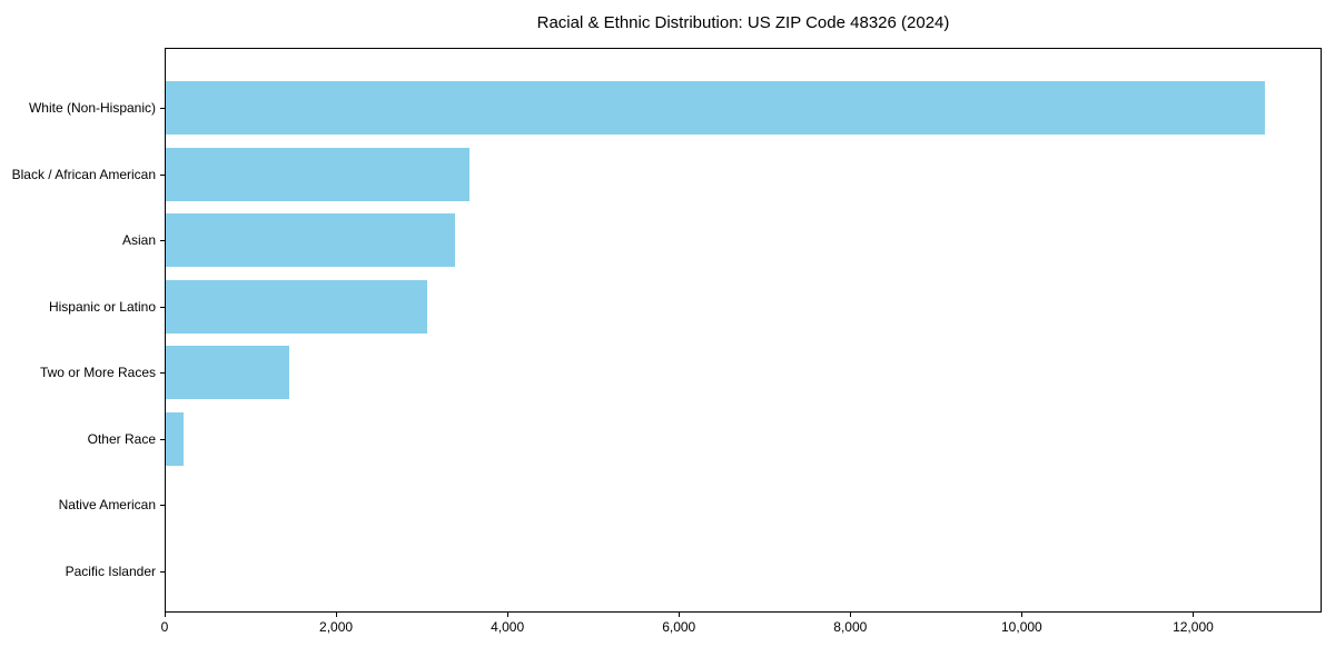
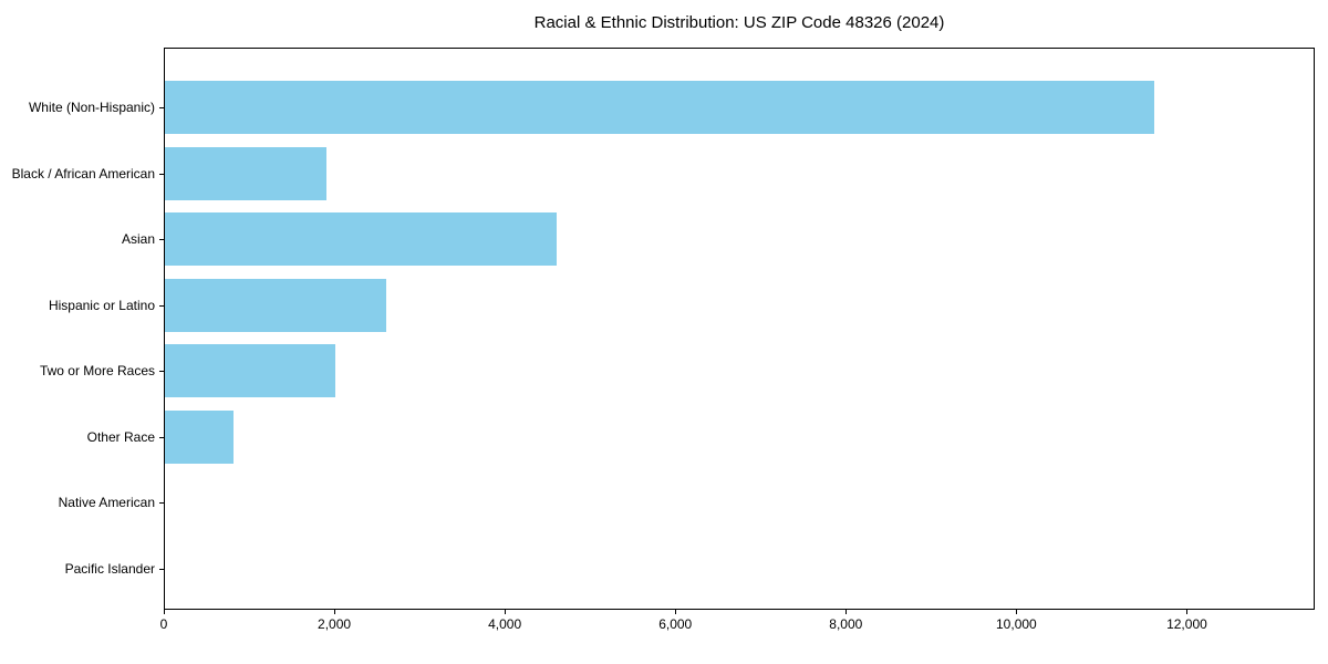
White (Non-Hispanic): 12800 -> 11600
Black / African American: 3600 -> 1900
Asian: 3400 -> 4600
Hispanic or Latino: 3000 -> 2600
Two or More Races: 1400 -> 2000
Other Race: 200 -> 800
